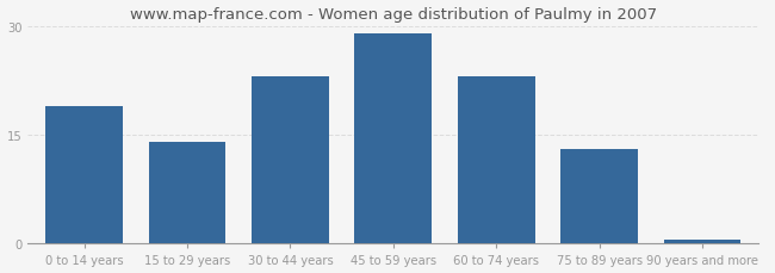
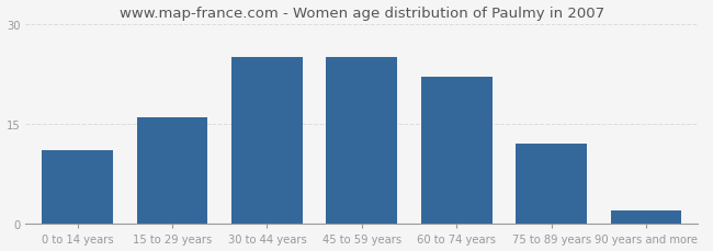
0 to 14 years: 19.0 -> 11.0
15 to 29 years: 14.0 -> 16.0
30 to 44 years: 23.0 -> 25.0
45 to 59 years: 29.0 -> 25.0
60 to 74 years: 23.0 -> 22.0
75 to 89 years: 13.0 -> 12.0
90 years and more: 0.5 -> 2.0
